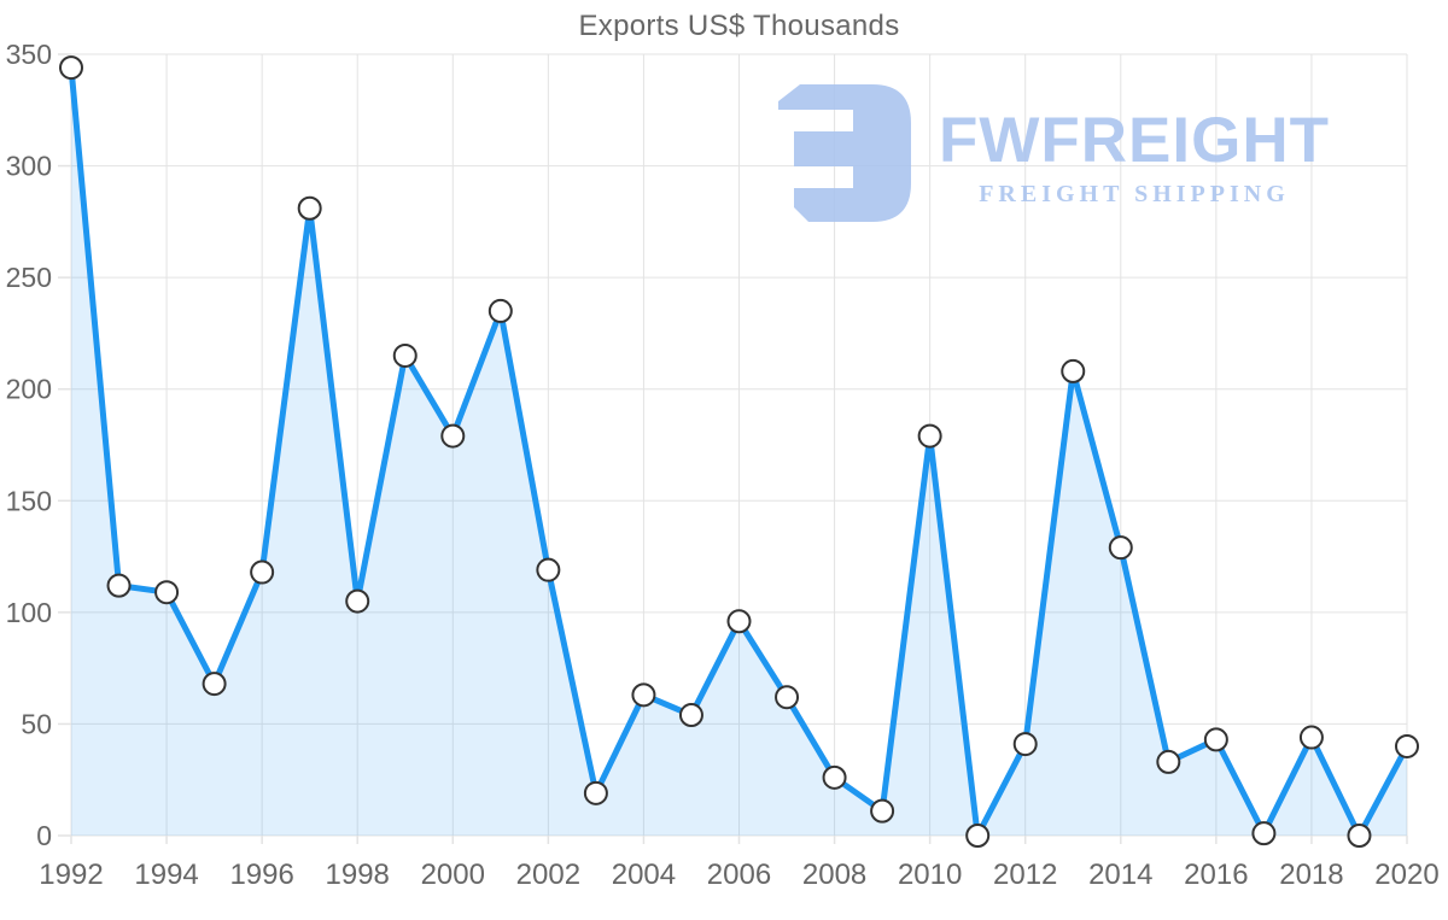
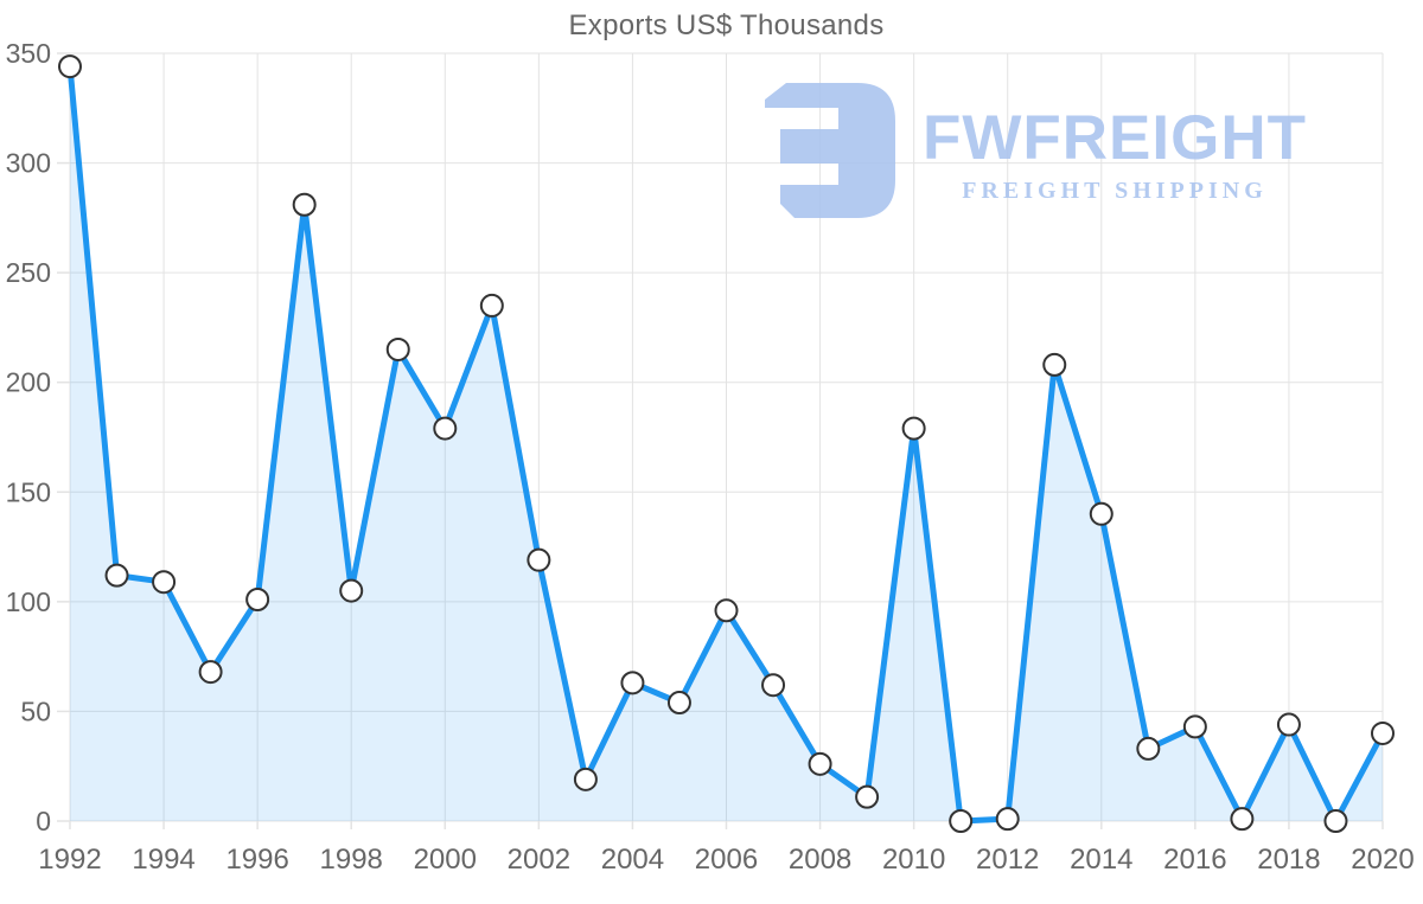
1996: 118 -> 101
2012: 41 -> 1
2014: 129 -> 140
